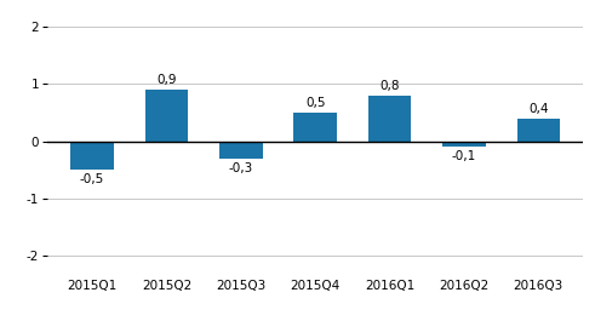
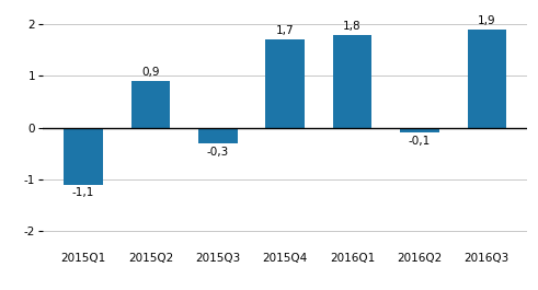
2015Q1: -0,5 -> -1,1
2015Q4: 0,5 -> 1,7
2016Q1: 0,8 -> 1,8
2016Q3: 0,4 -> 1,9
